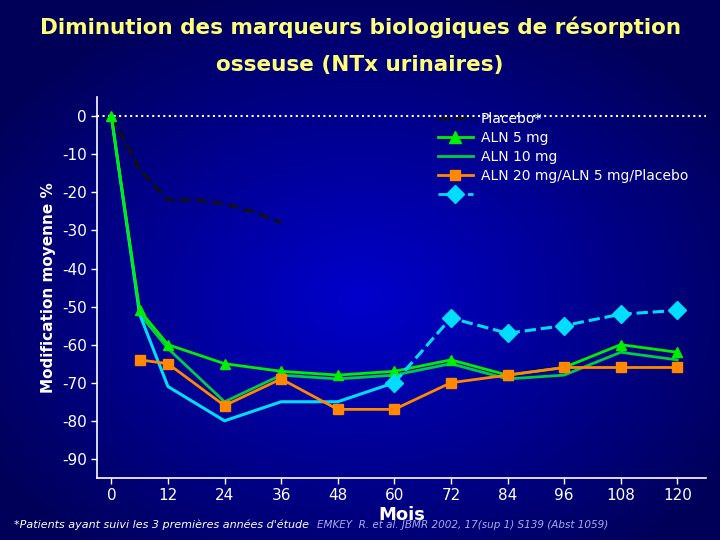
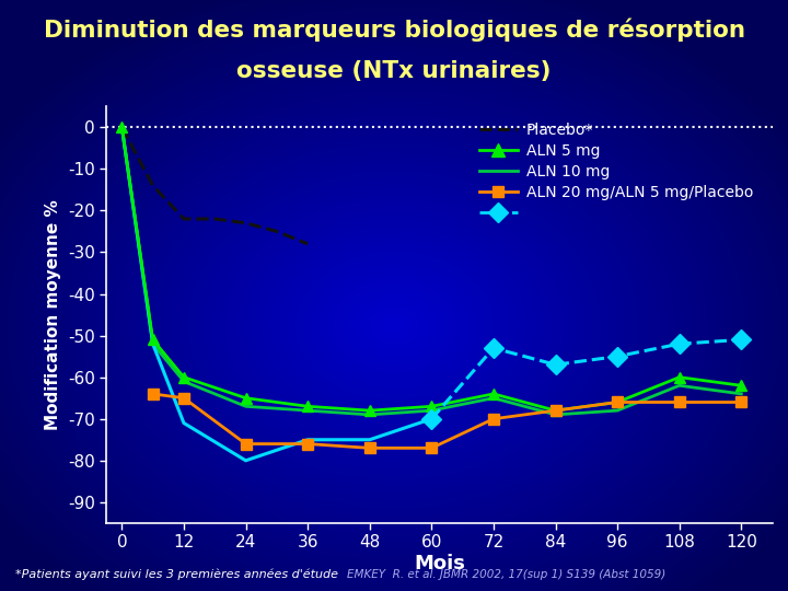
ALN 10 mg/24: -75 -> -67
ALN 20 mg/ALN 5 mg/Placebo/36: -69 -> -76
